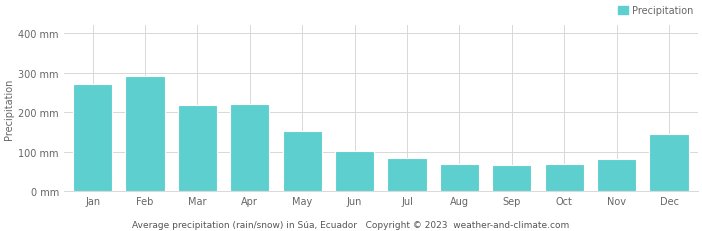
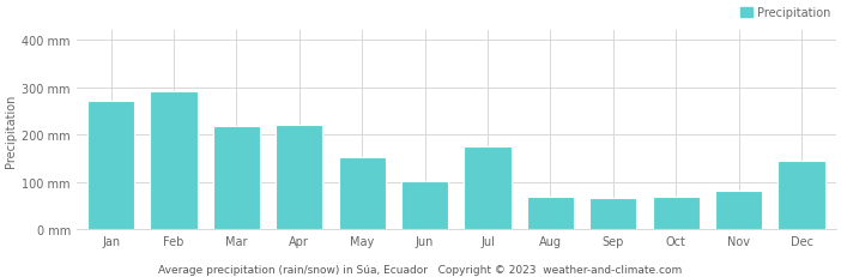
Jul: 83 mm -> 175 mm
